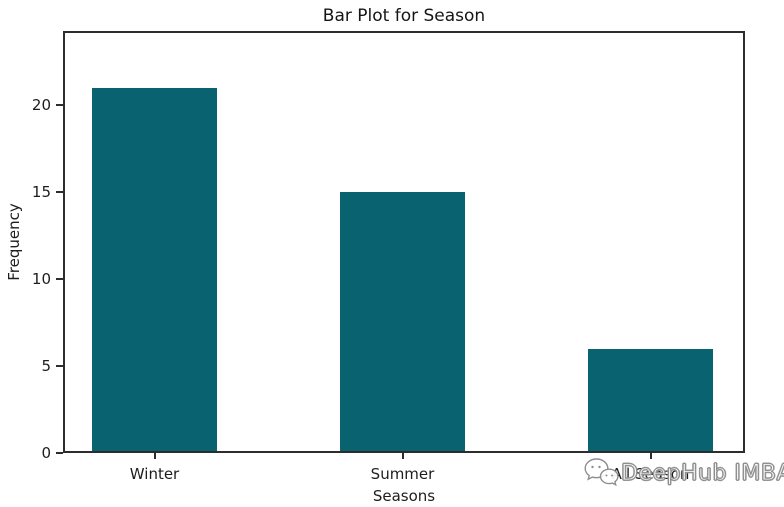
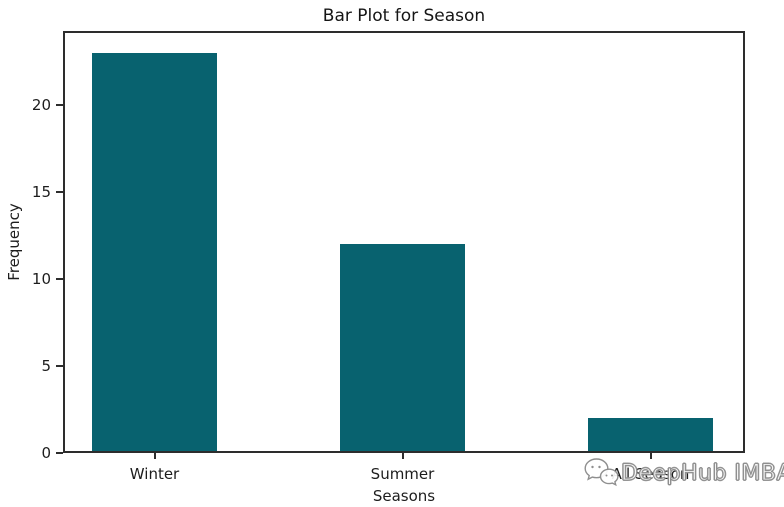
Winter: 21 -> 23
Summer: 15 -> 12
All Season: 6 -> 2
